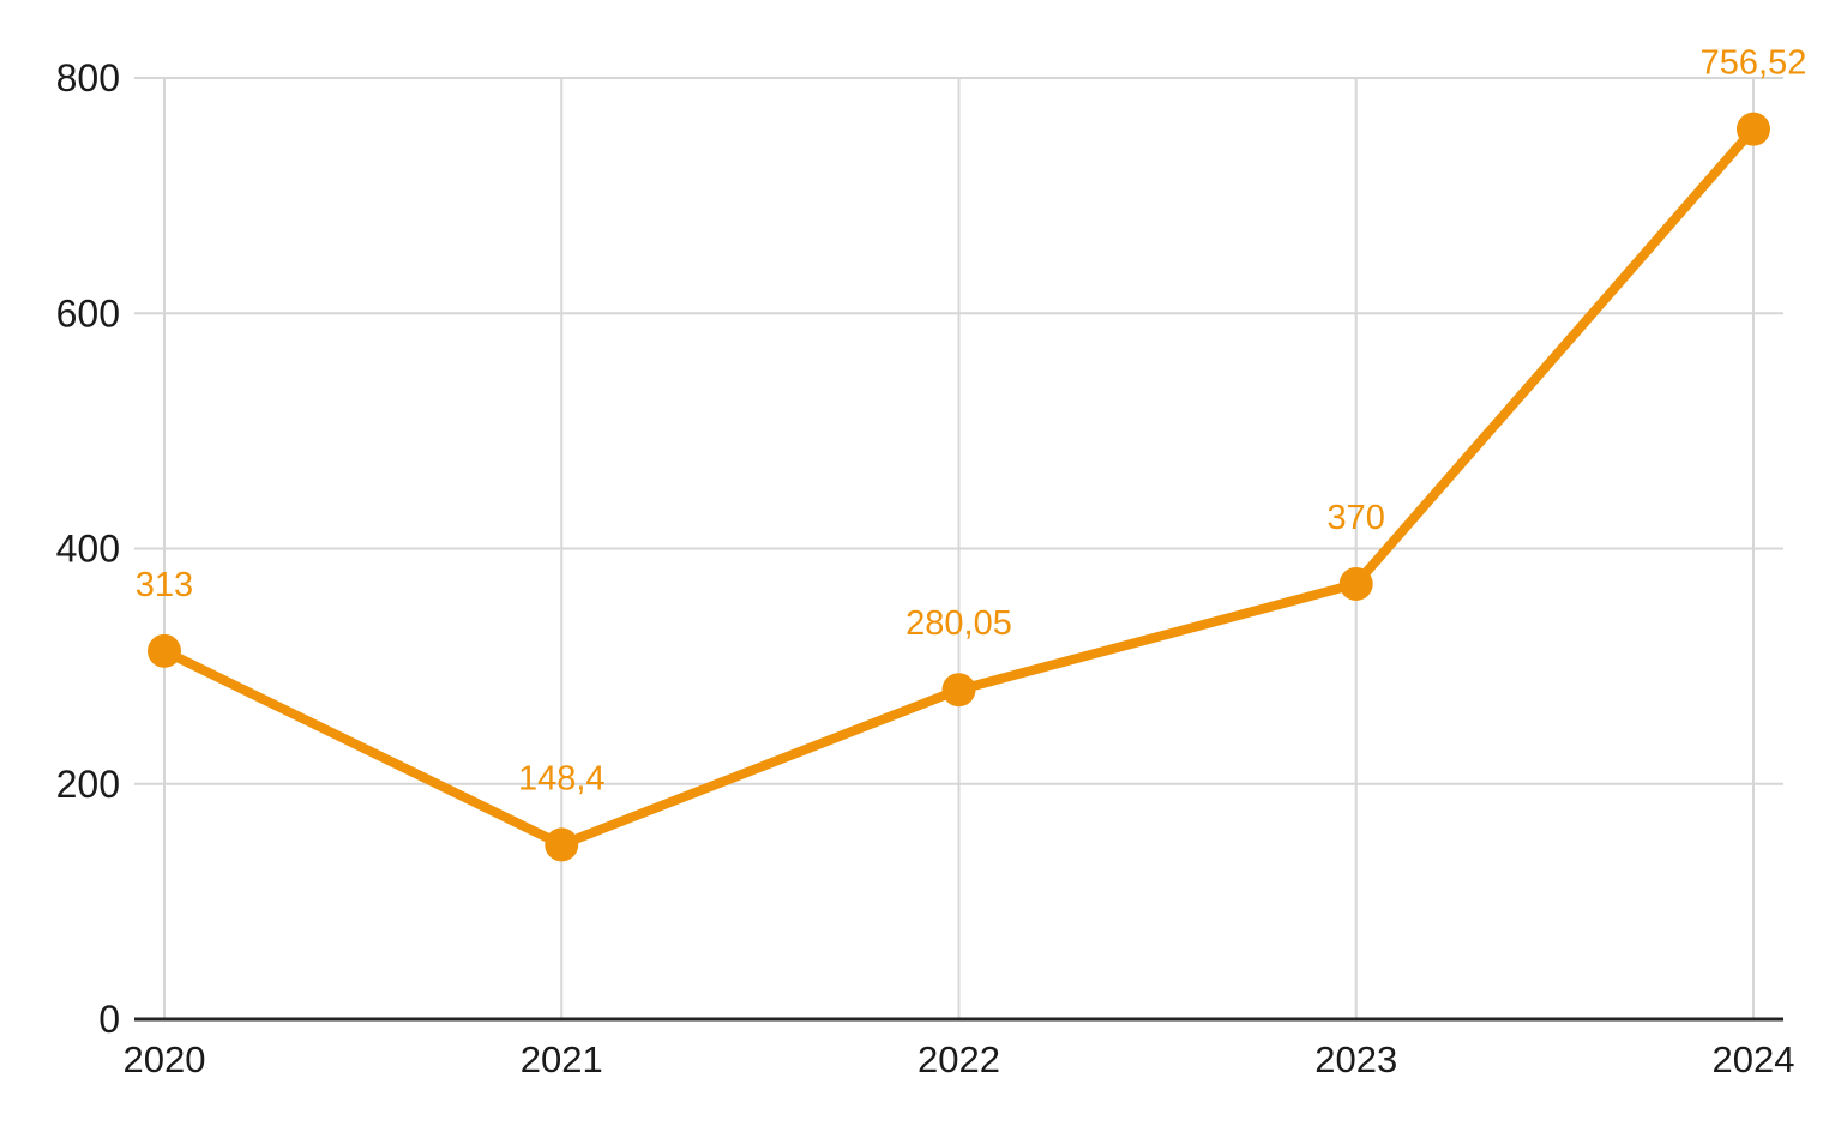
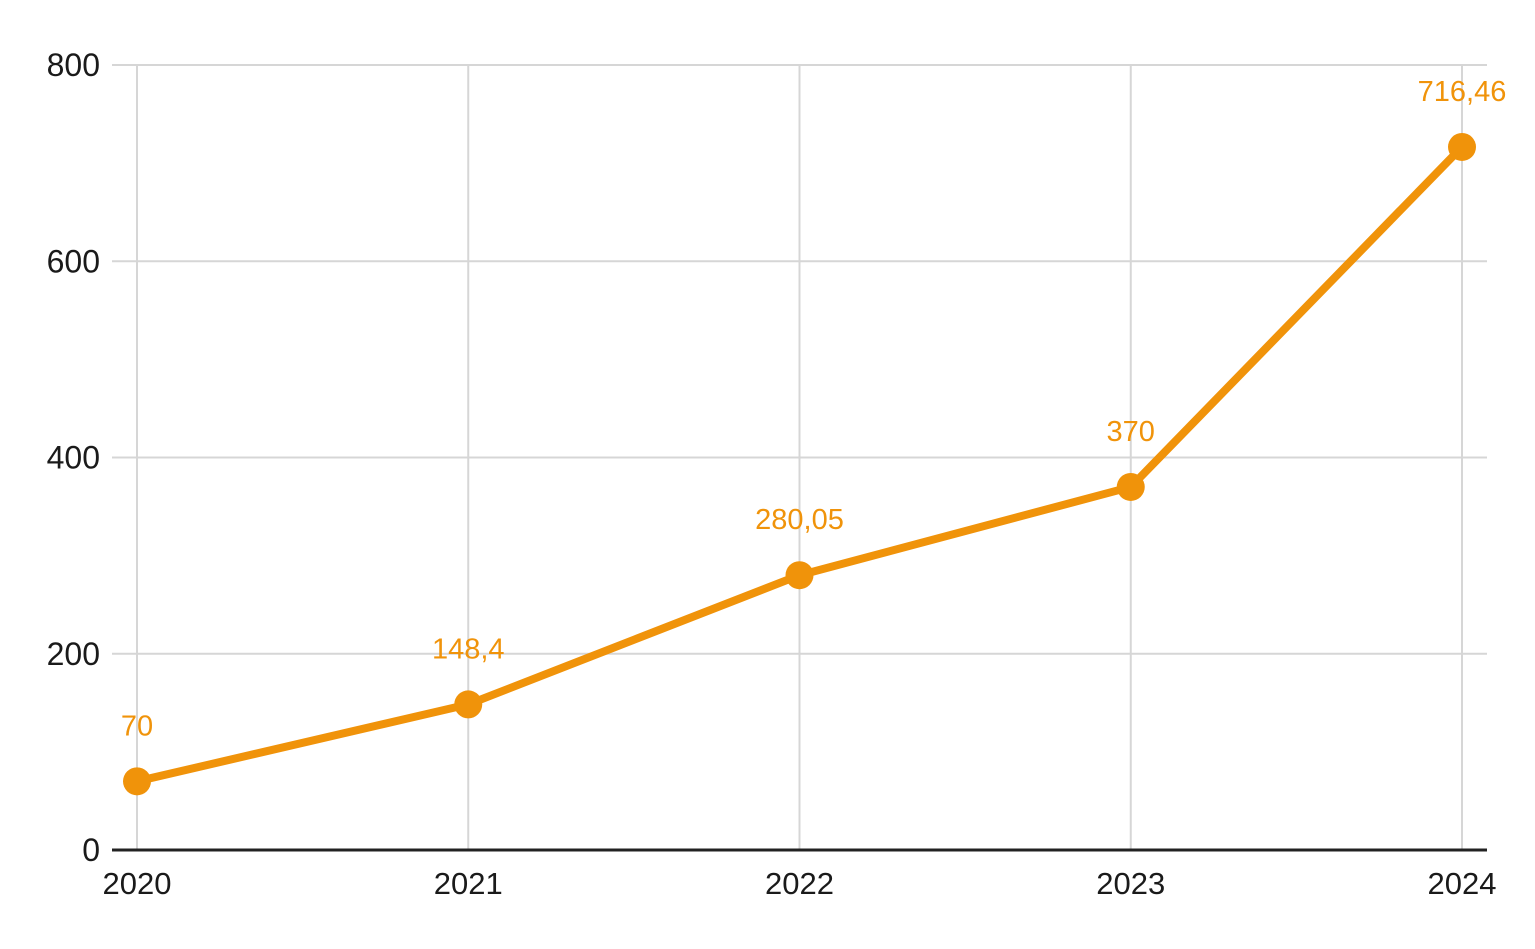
2020: 313 -> 70
2024: 756,52 -> 716,46
